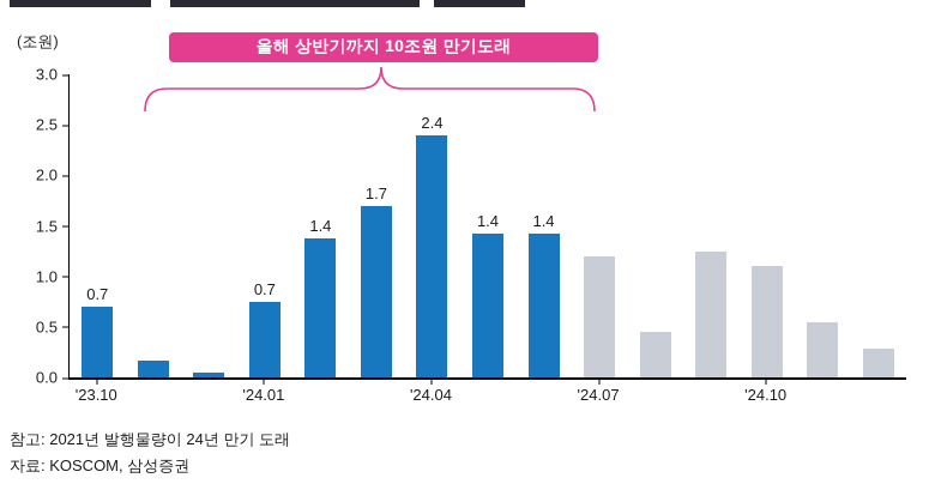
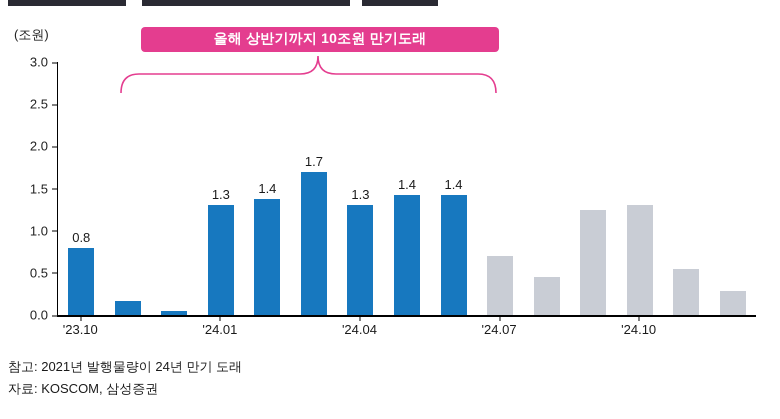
'23.10: 0.7 -> 0.8
'24.01: 0.7 -> 1.3
'24.04: 2.4 -> 1.3
'24.07: 1.2 -> 0.7
'24.10: 1.1 -> 1.3
